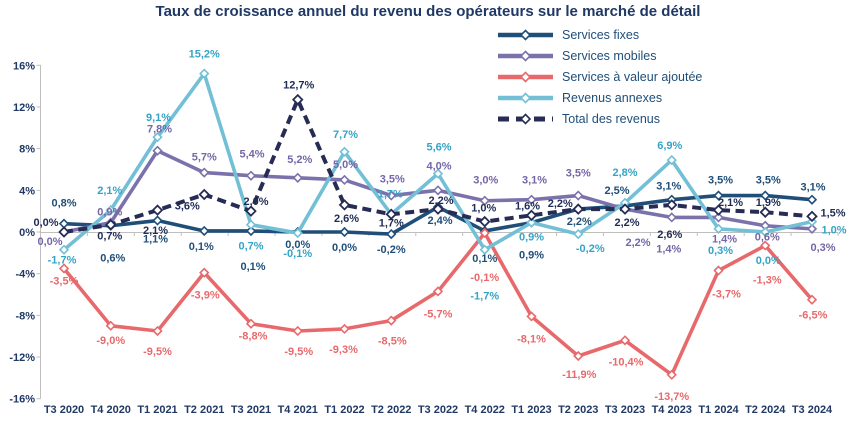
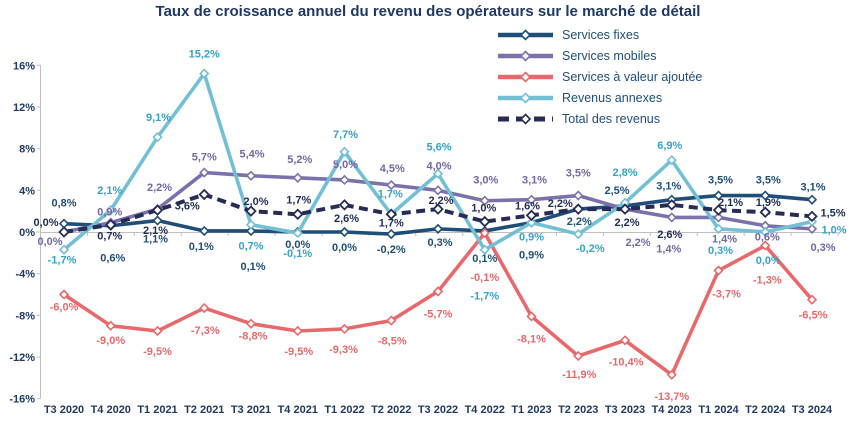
Services à valeur ajoutée/T3 2020: -3,5% -> -6,0%
Services mobiles/T1 2021: 7,8% -> 2,2%
Services à valeur ajoutée/T2 2021: -3,9% -> -7,3%
Total des revenus/T4 2021: 12,7% -> 1,7%
Services mobiles/T2 2022: 3,5% -> 4,5%
Services fixes/T3 2022: 2,4% -> 0,3%
